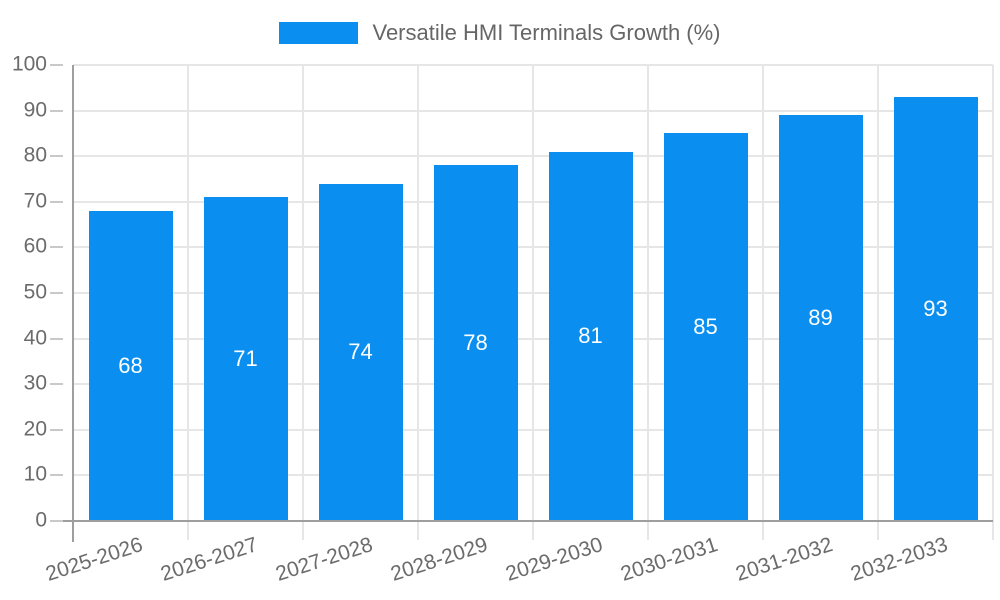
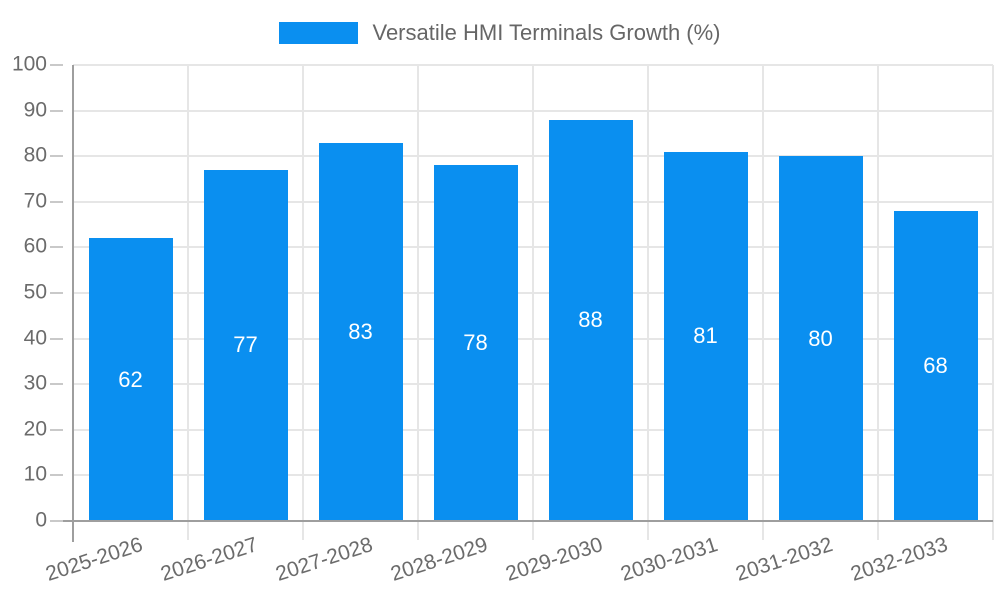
2025-2026: 68 -> 62
2026-2027: 71 -> 77
2027-2028: 74 -> 83
2029-2030: 81 -> 88
2030-2031: 85 -> 81
2031-2032: 89 -> 80
2032-2033: 93 -> 68
